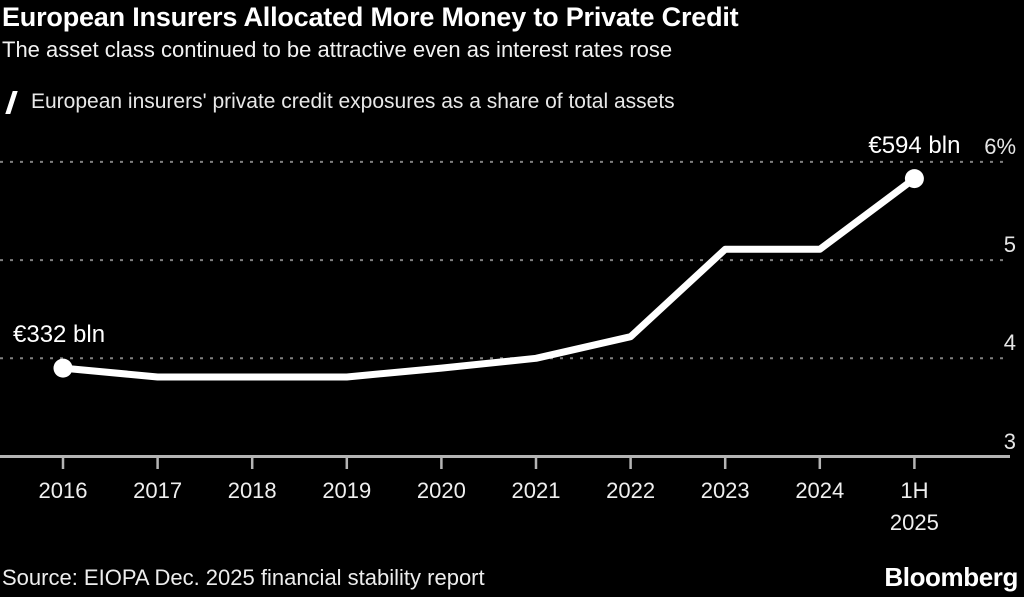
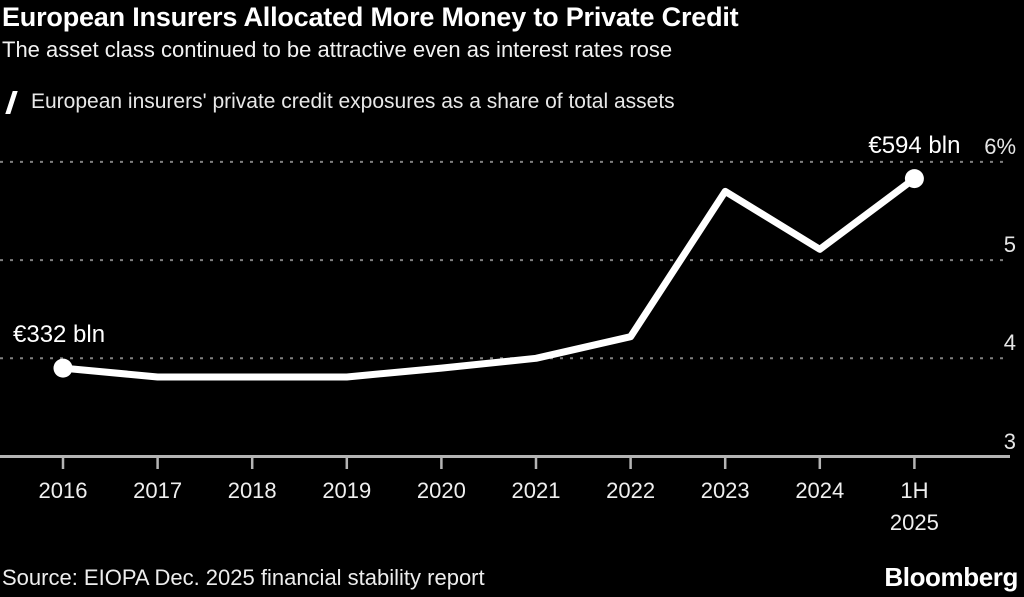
2023: 5.1% -> 5.7%
